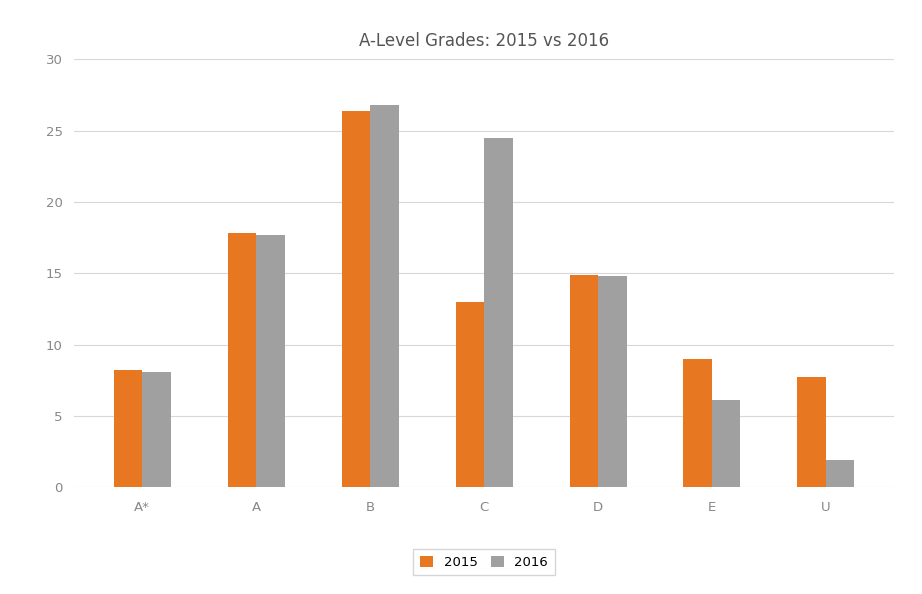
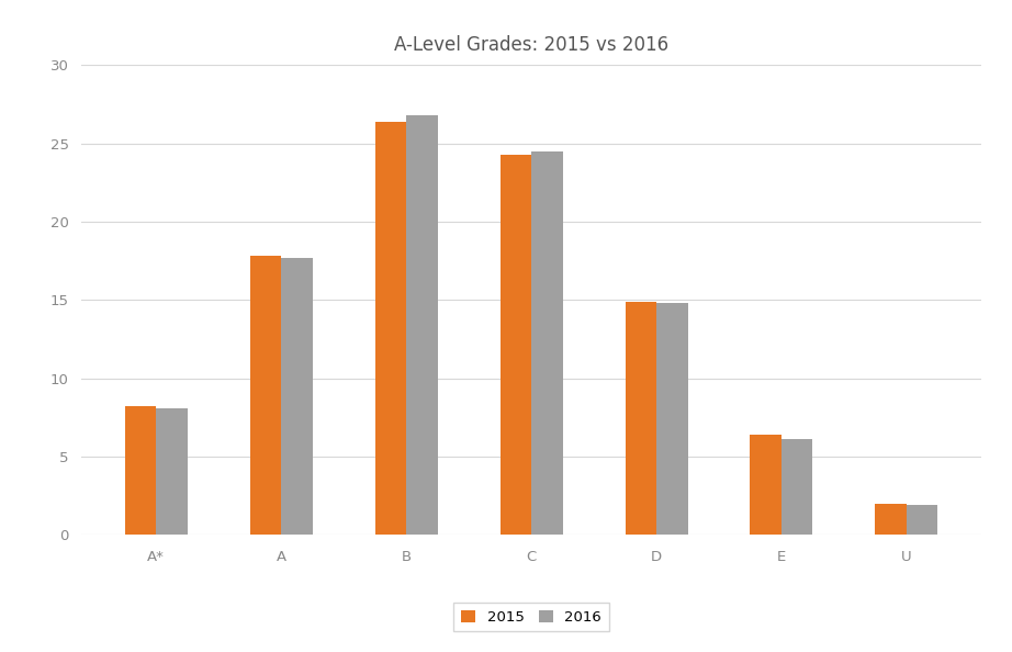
2015/C: 13.0 -> 24.3
2015/E: 9.0 -> 6.4
2015/U: 7.7 -> 2.0
